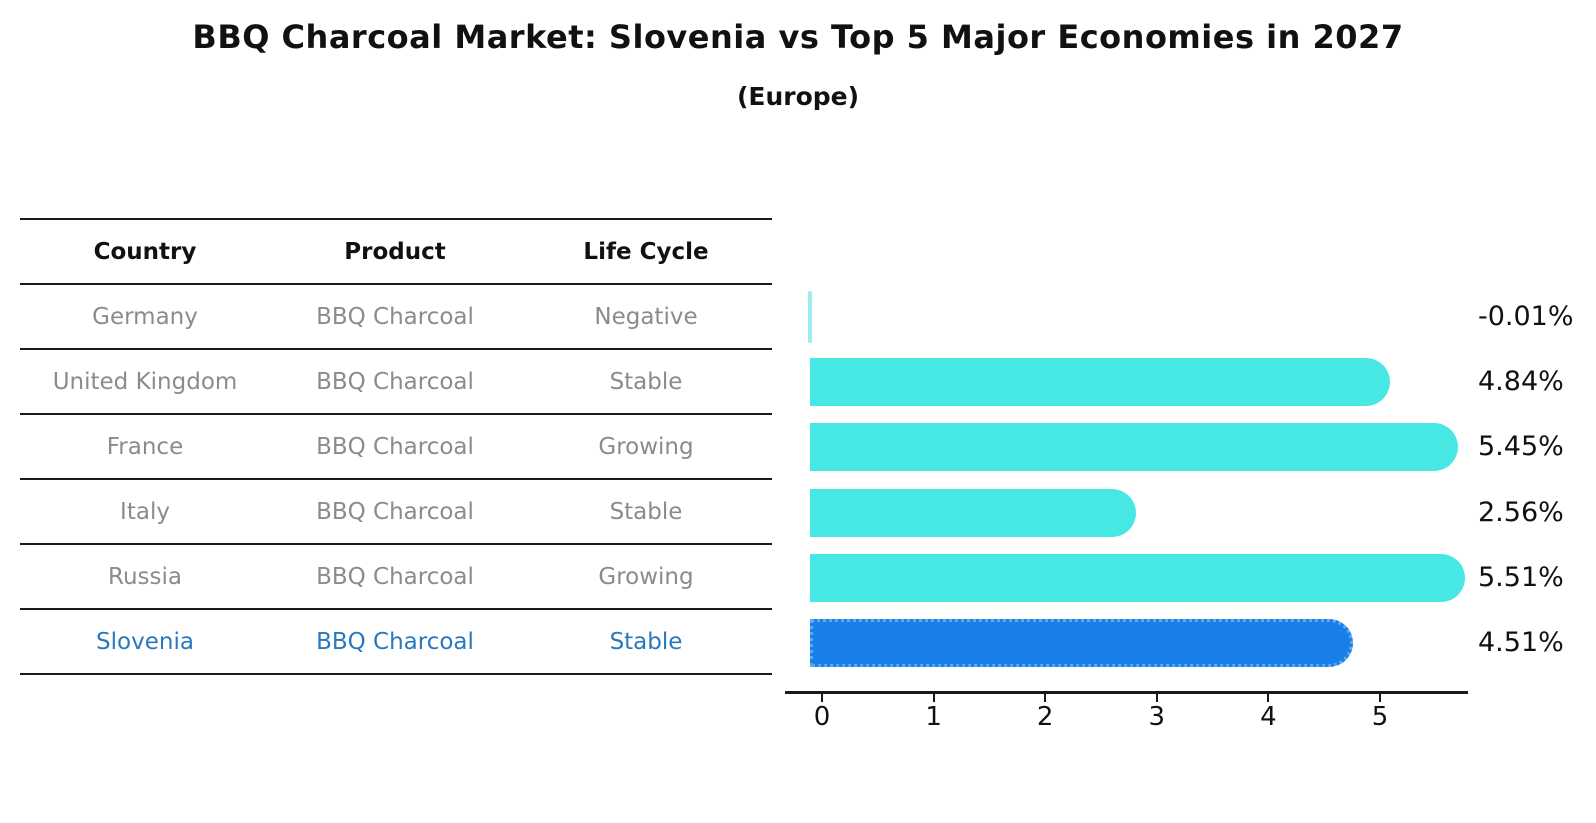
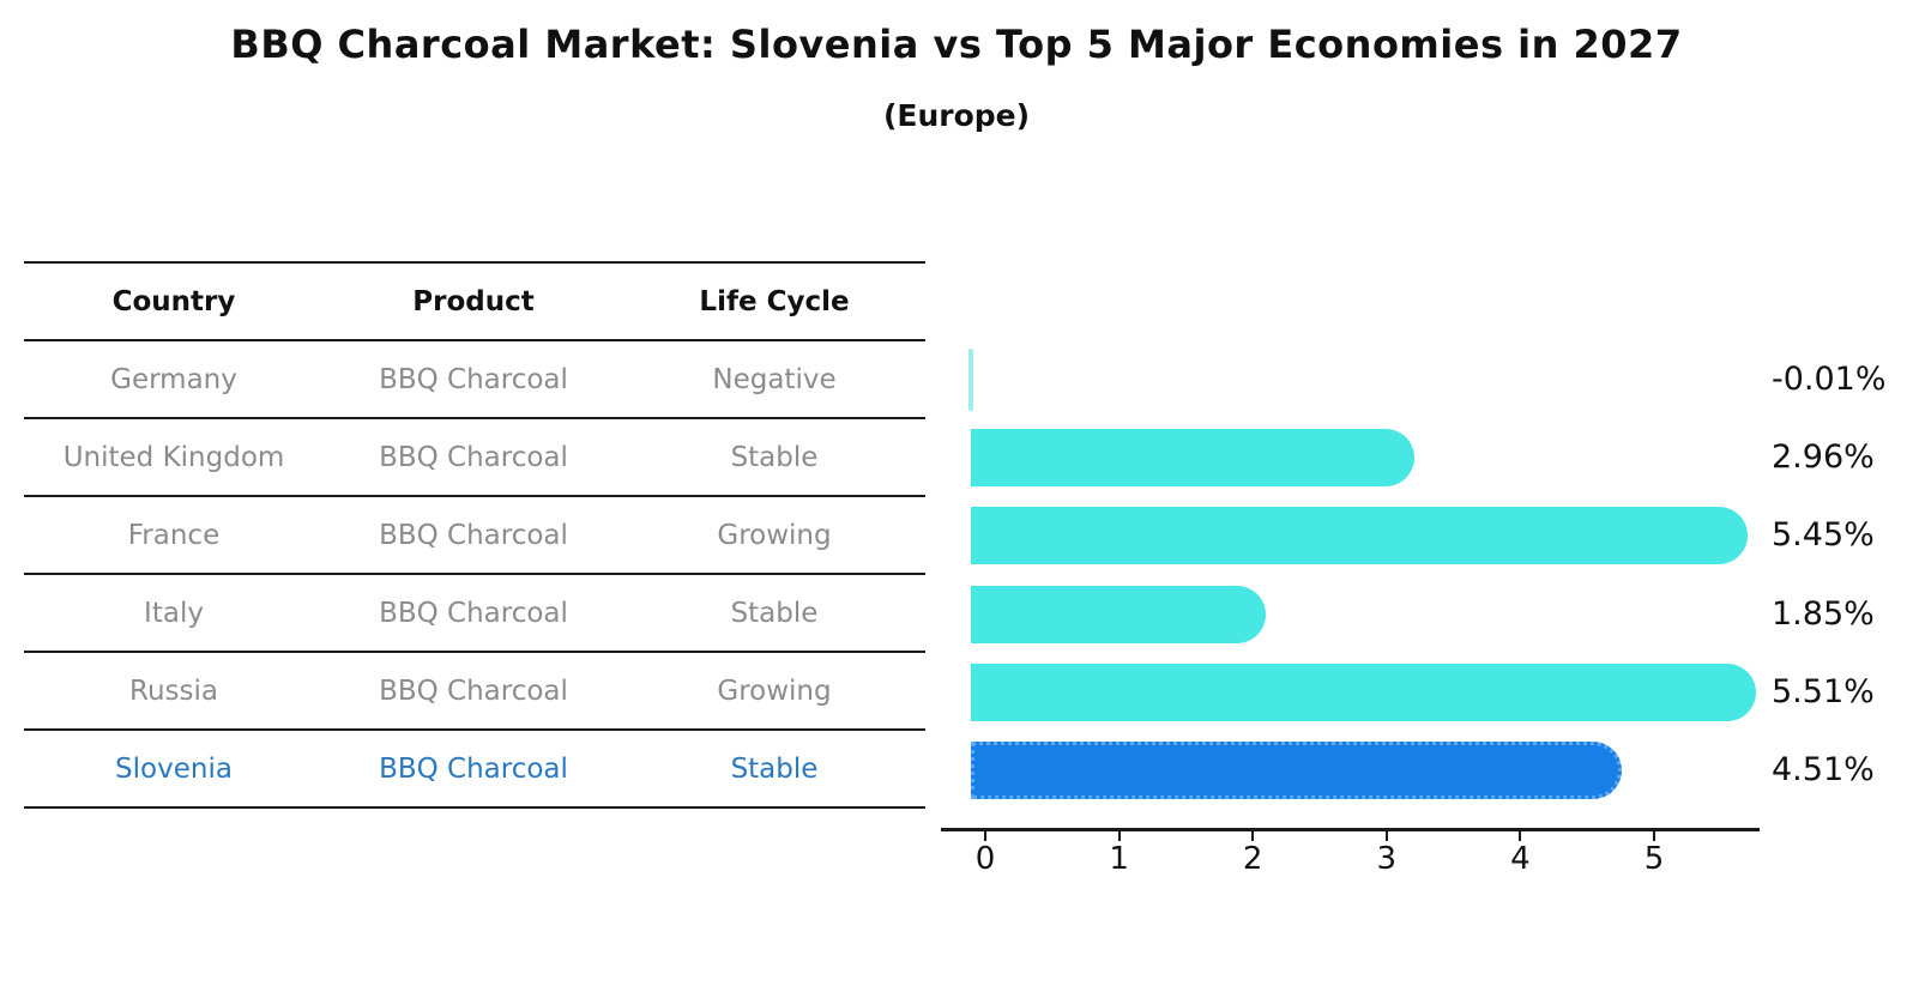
United Kingdom: 4.84% -> 2.96%
Italy: 2.56% -> 1.85%
